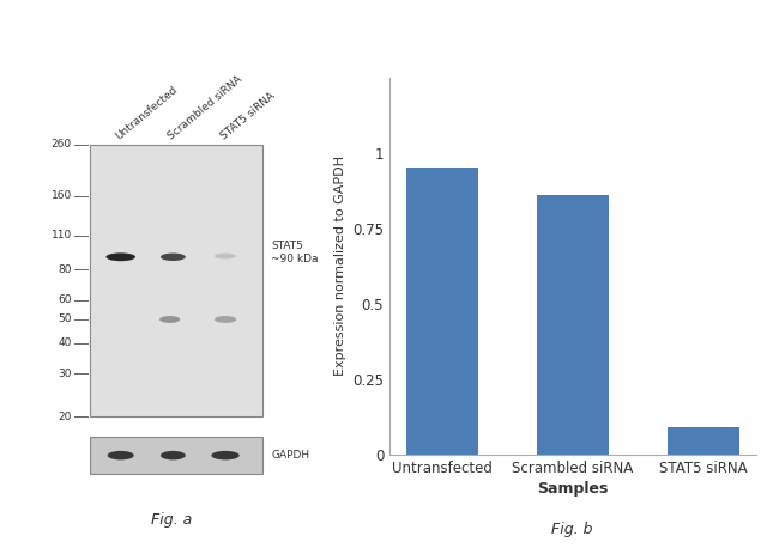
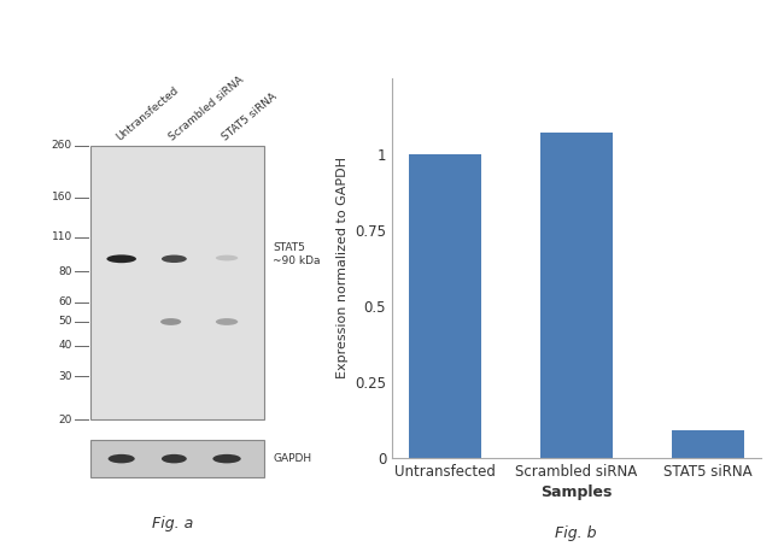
Untransfected: 0.95 -> 1.00
Scrambled siRNA: 0.86 -> 1.07
